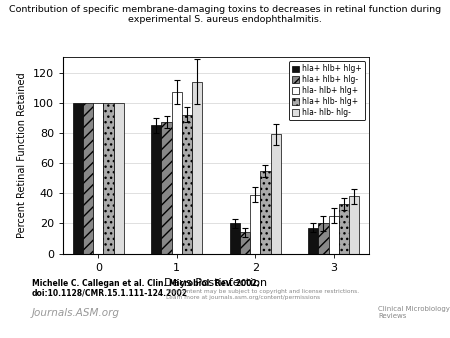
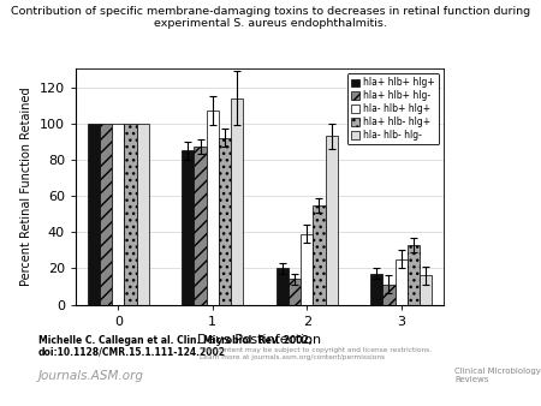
hla- hlb- hlg-/2: 79 -> 93
hla+ hlb+ hlg-/3: 20 -> 11
hla- hlb- hlg-/3: 38 -> 16
